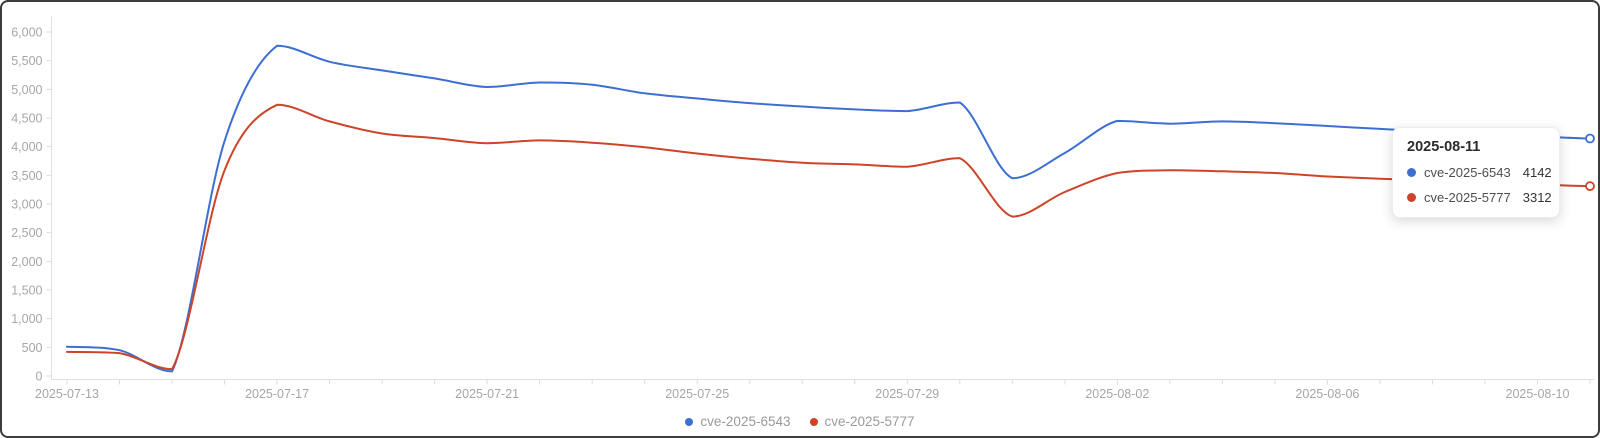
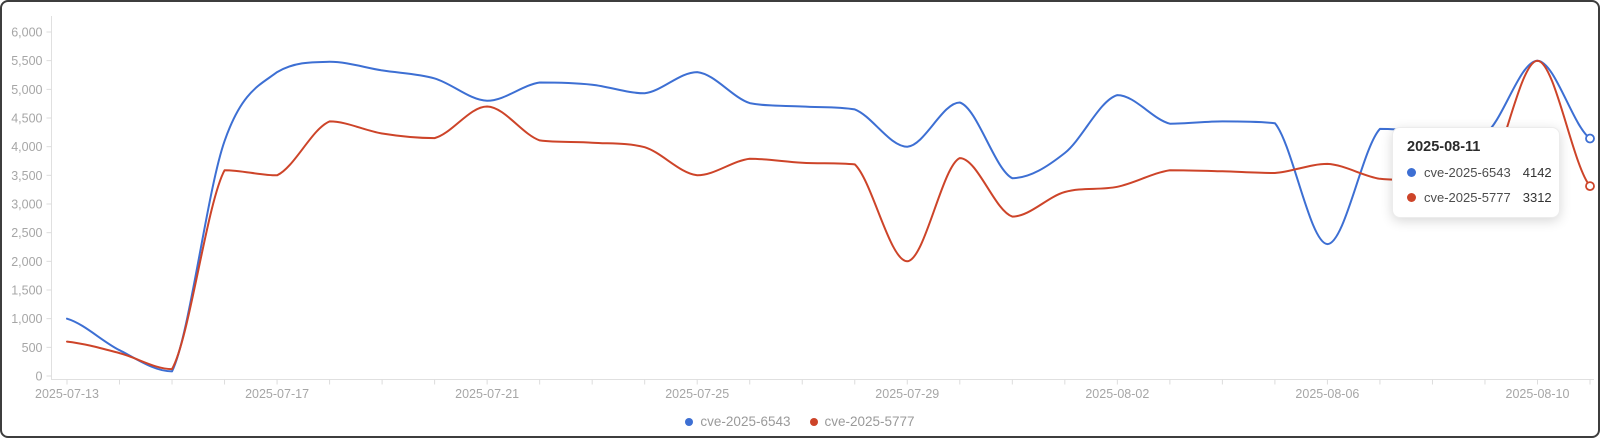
cve-2025-6543/2025-07-13: 500 -> 1000
cve-2025-5777/2025-07-13: 400 -> 600
cve-2025-6543/2025-07-17: 5800 -> 5300
cve-2025-5777/2025-07-17: 4700 -> 3500
cve-2025-6543/2025-07-21: 5000 -> 4800
cve-2025-5777/2025-07-21: 4100 -> 4700
cve-2025-6543/2025-07-25: 4800 -> 5300
cve-2025-5777/2025-07-25: 3900 -> 3500
cve-2025-6543/2025-07-29: 4600 -> 4000
cve-2025-5777/2025-07-29: 3600 -> 2000
cve-2025-6543/2025-08-02: 4400 -> 4900
cve-2025-5777/2025-08-02: 3500 -> 3300
cve-2025-6543/2025-08-06: 4400 -> 2300
cve-2025-5777/2025-08-06: 3500 -> 3700
cve-2025-6543/2025-08-10: 4200 -> 5500
cve-2025-5777/2025-08-10: 3300 -> 5500
